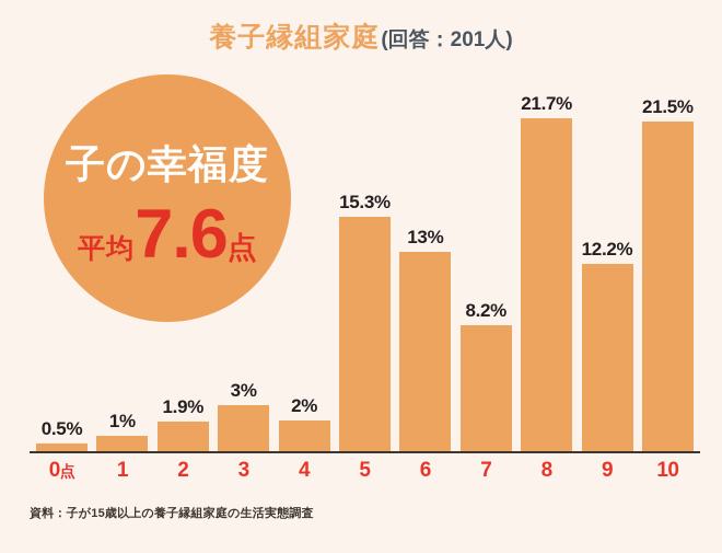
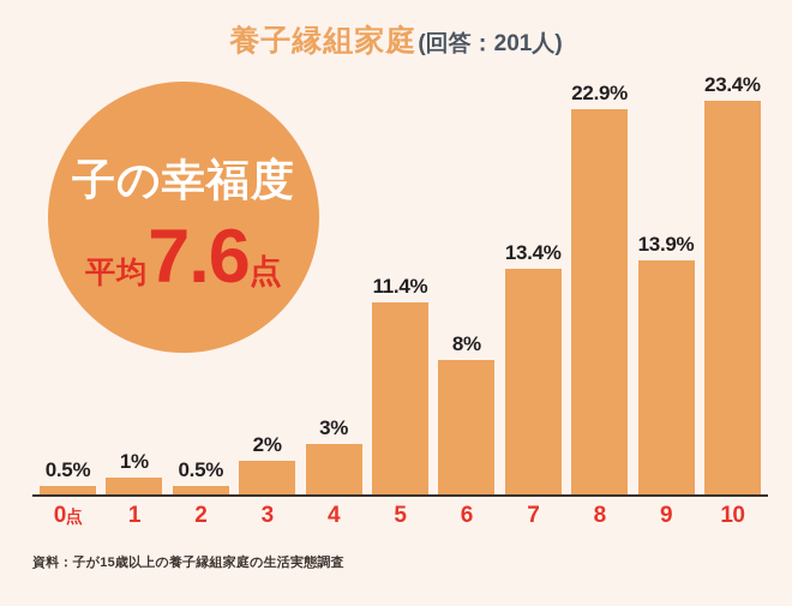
2: 1.9% -> 0.5%
3: 3% -> 2%
4: 2% -> 3%
5: 15.3% -> 11.4%
6: 13% -> 8%
7: 8.2% -> 13.4%
8: 21.7% -> 22.9%
9: 12.2% -> 13.9%
10: 21.5% -> 23.4%
